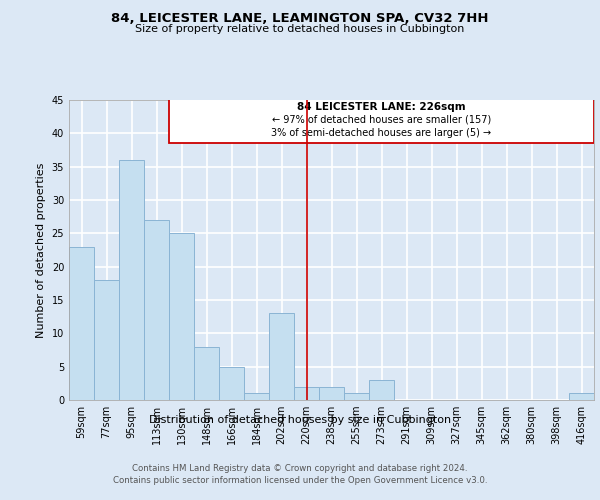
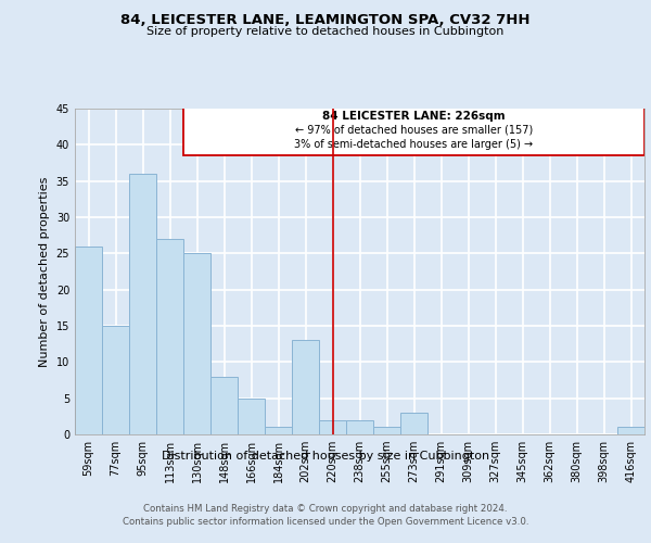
59sqm: 23 -> 26
77sqm: 18 -> 15
